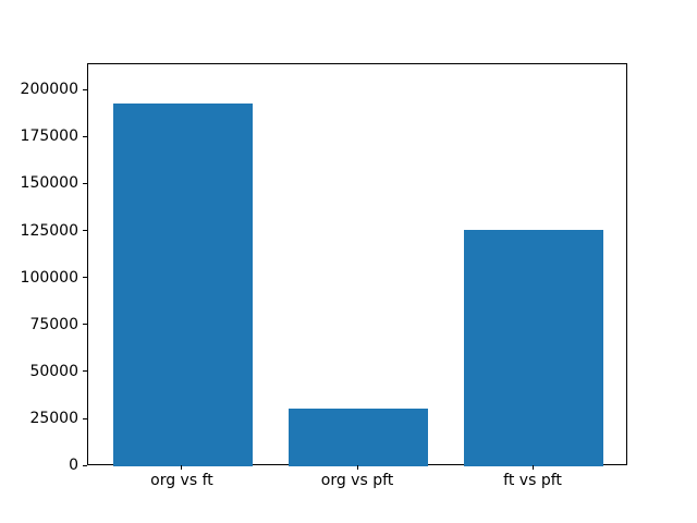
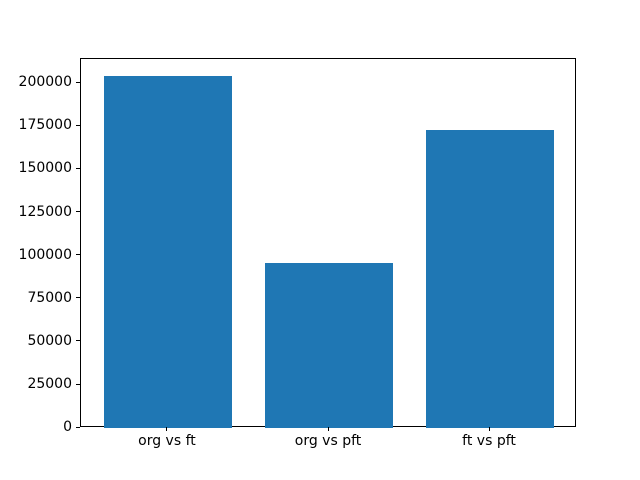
org vs ft: 193000 -> 204000
org vs pft: 31000 -> 96000
ft vs pft: 126000 -> 173000
